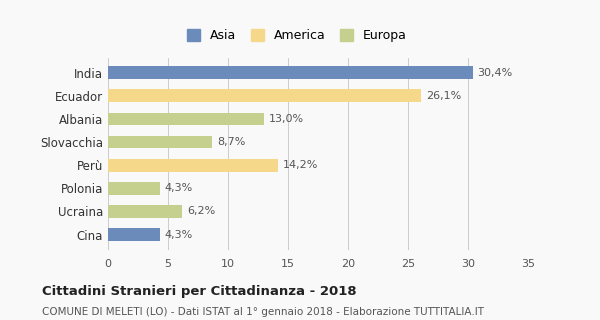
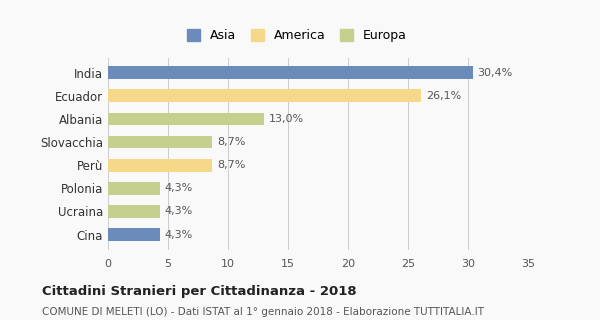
Perù: 14,2% -> 8,7%
Ucraina: 6,2% -> 4,3%
